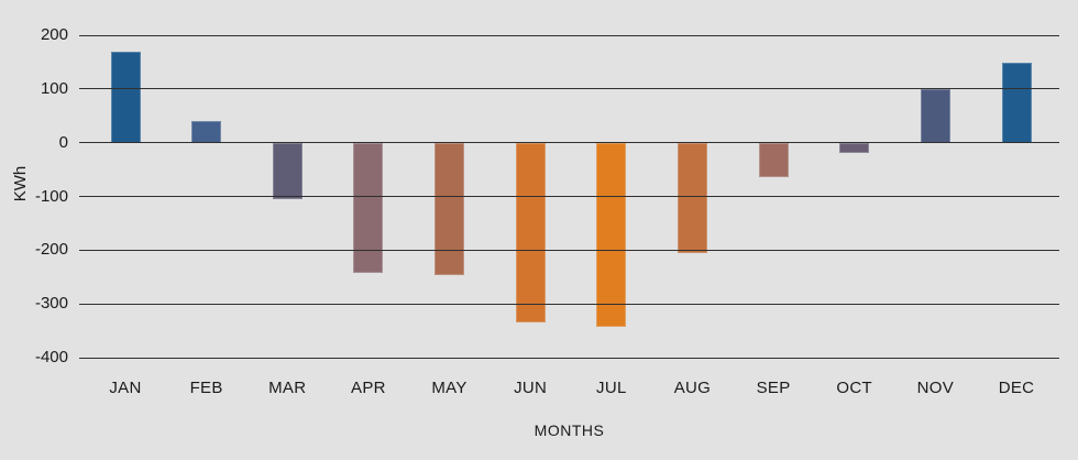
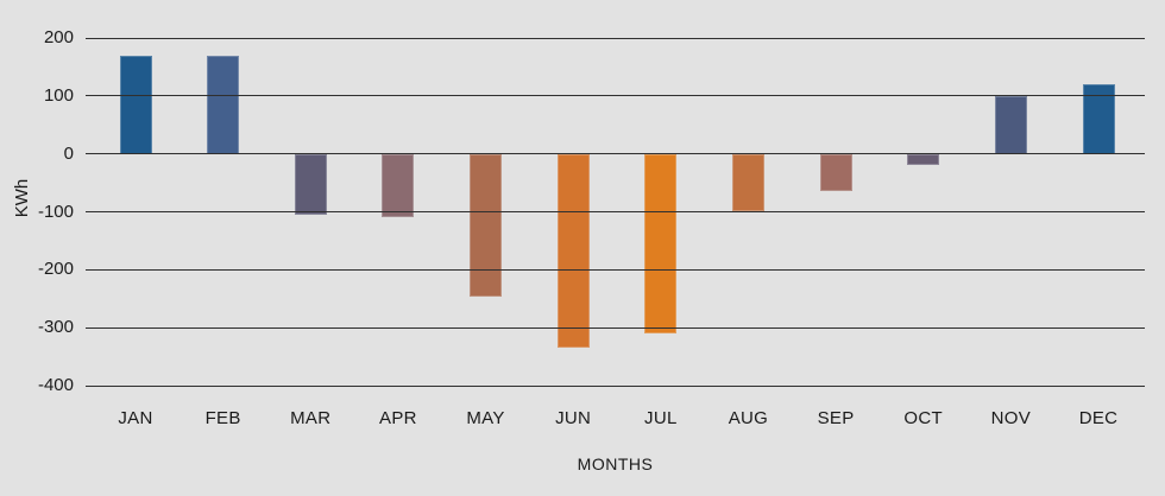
FEB: 40 -> 170
APR: -240 -> -110
JUL: -340 -> -310
AUG: -200 -> -100
DEC: 150 -> 120
